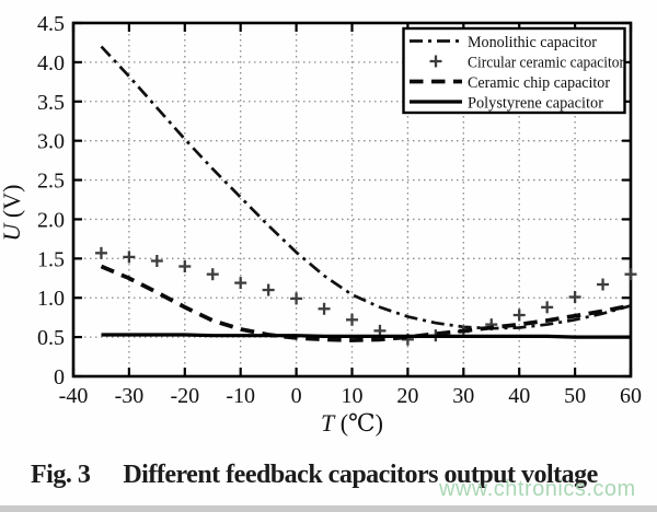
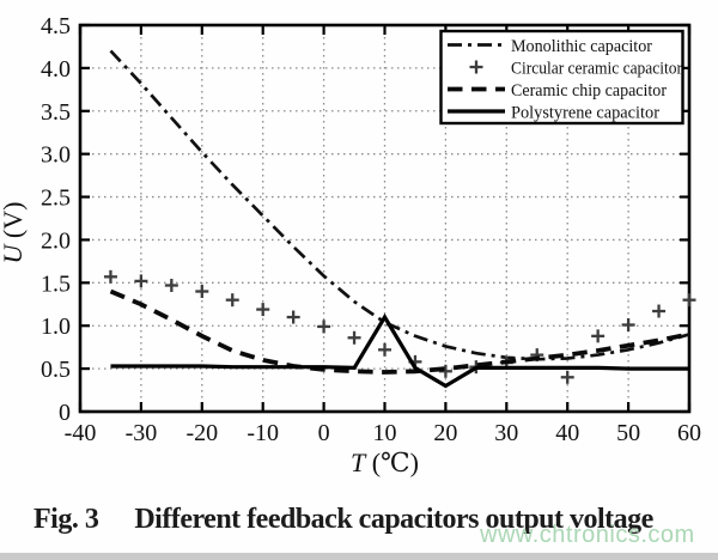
Polystyrene capacitor/10: 0.5 -> 1.1
Polystyrene capacitor/20: 0.5 -> 0.3
Circular ceramic capacitor/40: 0.8 -> 0.4
